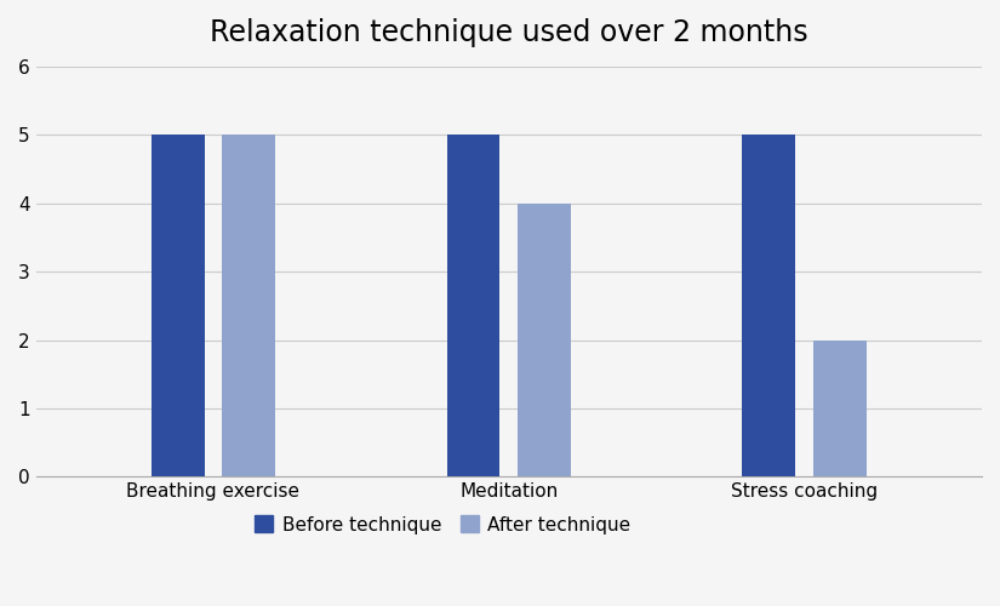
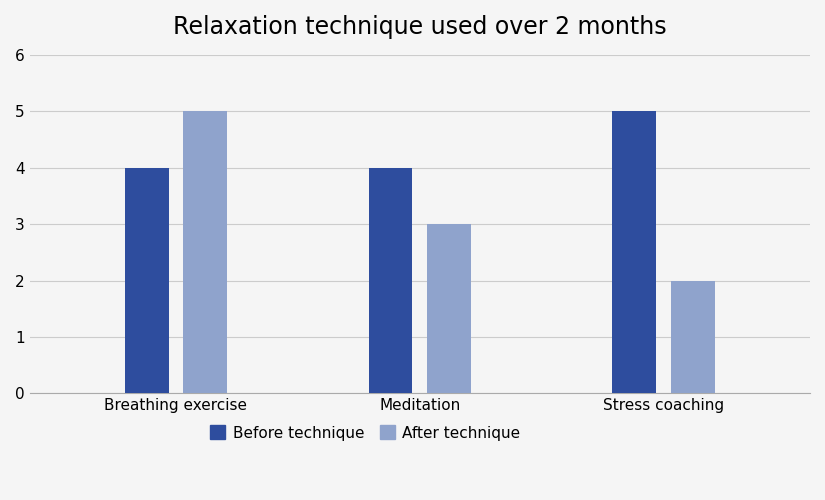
Before technique/Breathing exercise: 5 -> 4
Before technique/Meditation: 5 -> 4
After technique/Meditation: 4 -> 3
